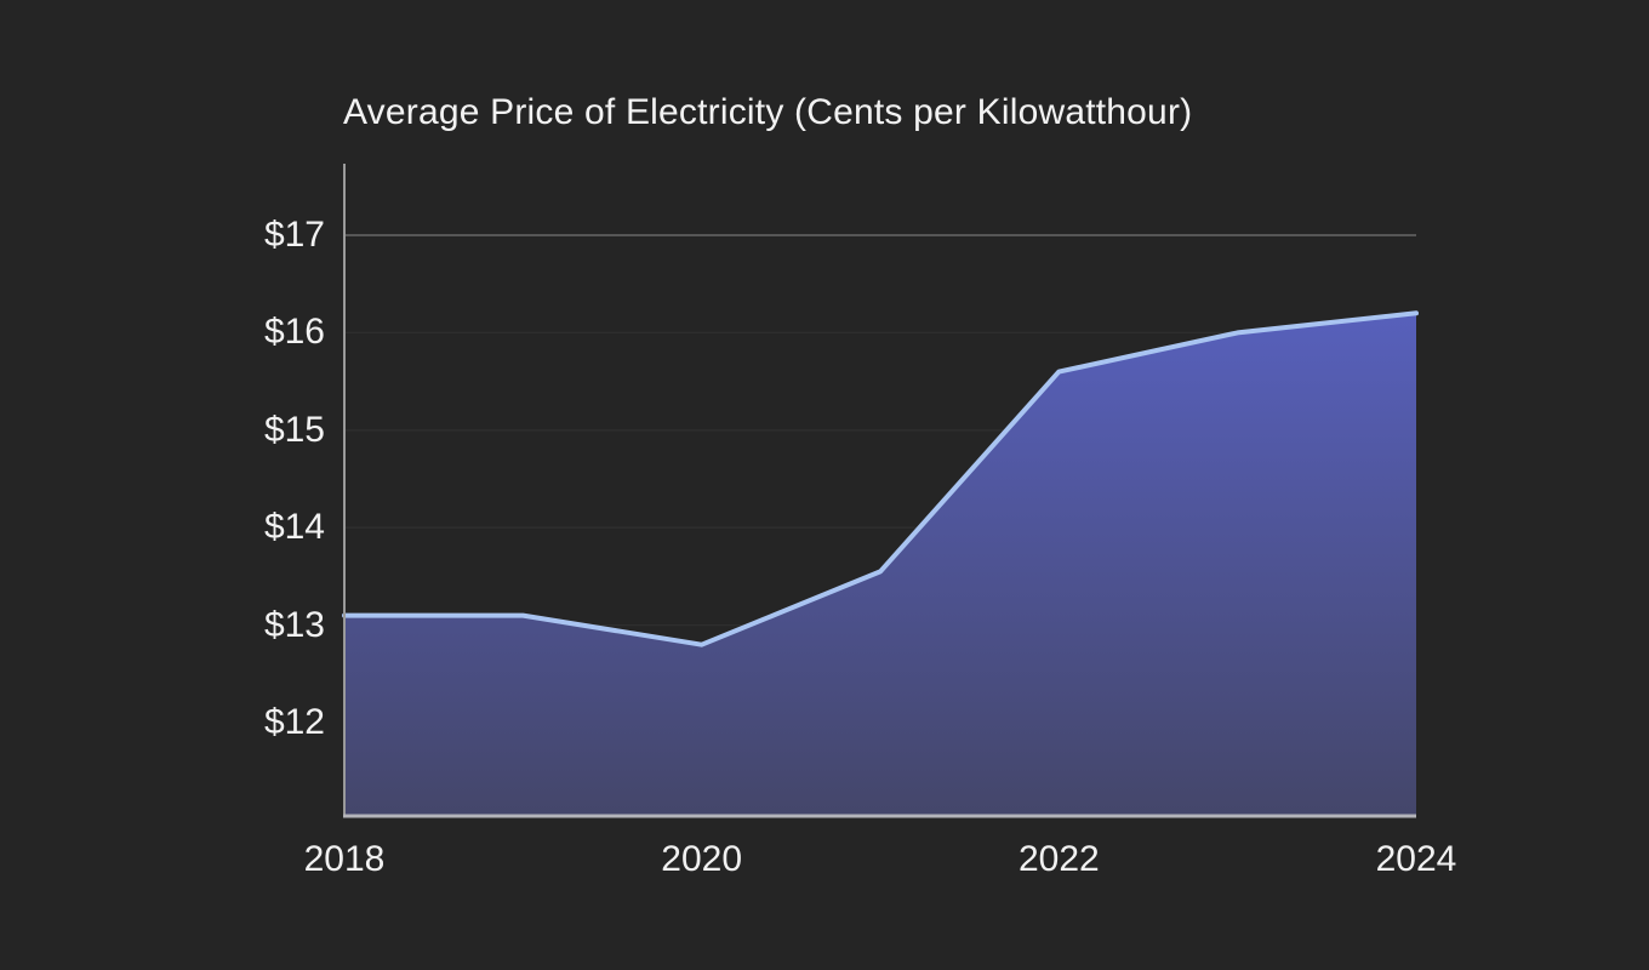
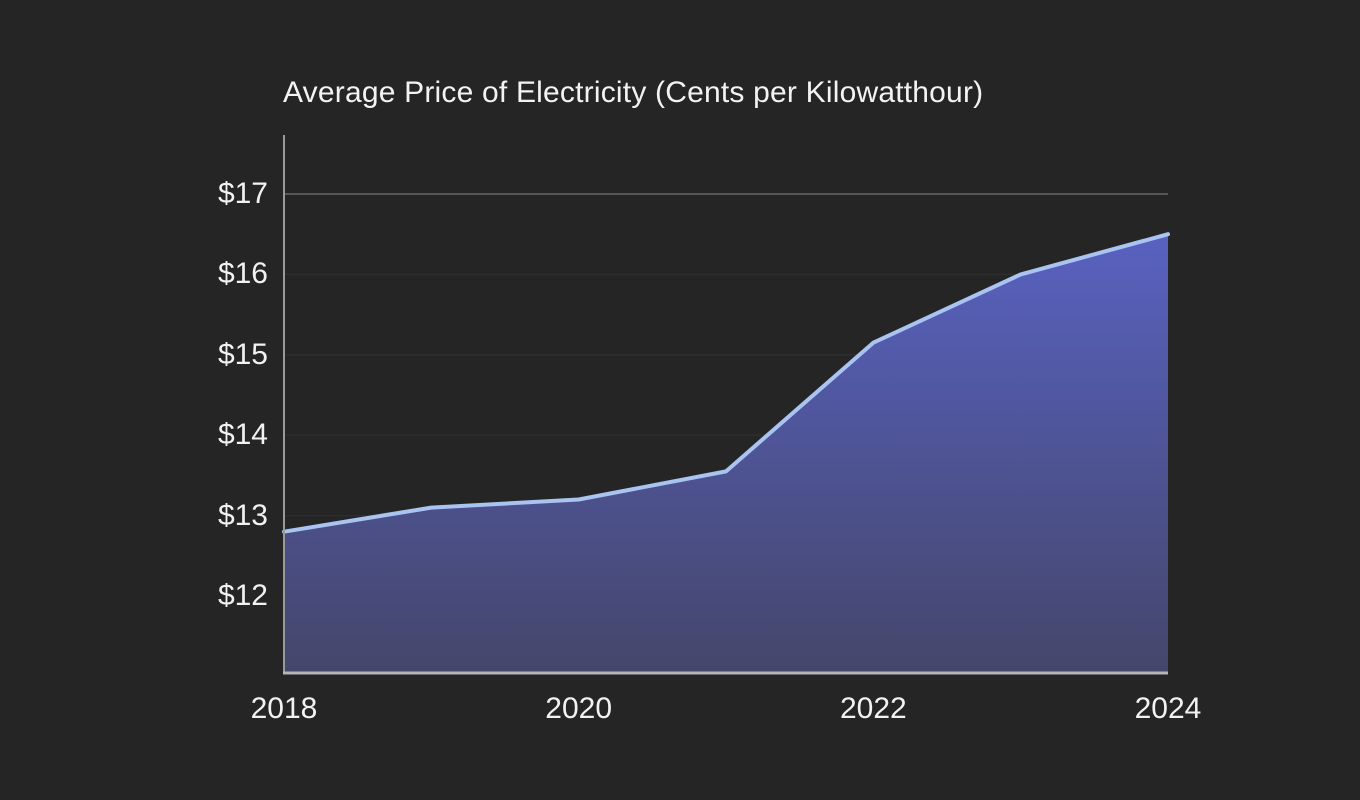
2018: $13.1 -> $12.8
2020: $12.8 -> $13.2
2022: $15.6 -> $15.2
2024: $16.2 -> $16.5
